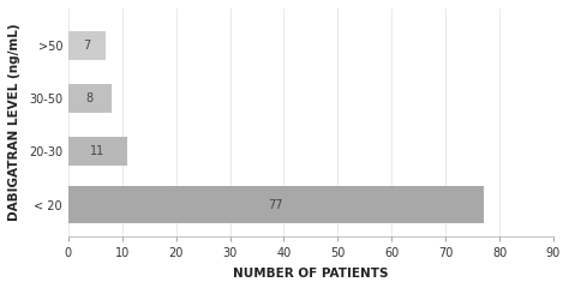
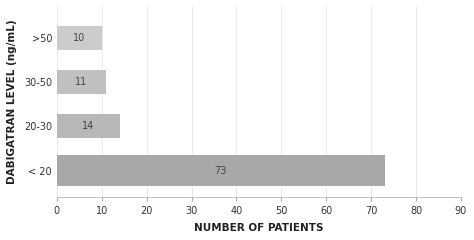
>50: 7 -> 10
30-50: 8 -> 11
20-30: 11 -> 14
< 20: 77 -> 73
